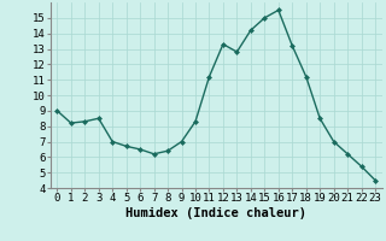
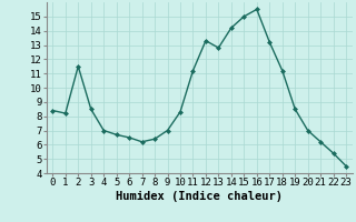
0: 9.0 -> 8.4
2: 8.3 -> 11.5
